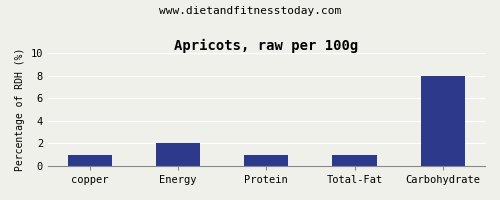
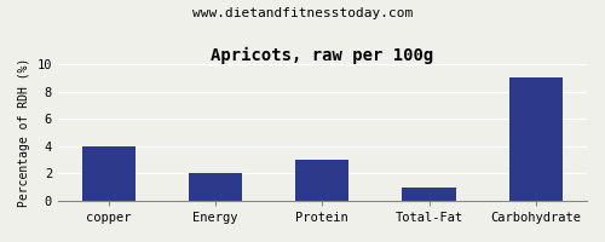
copper: 1 -> 4
Protein: 1 -> 3
Carbohydrate: 8 -> 9
